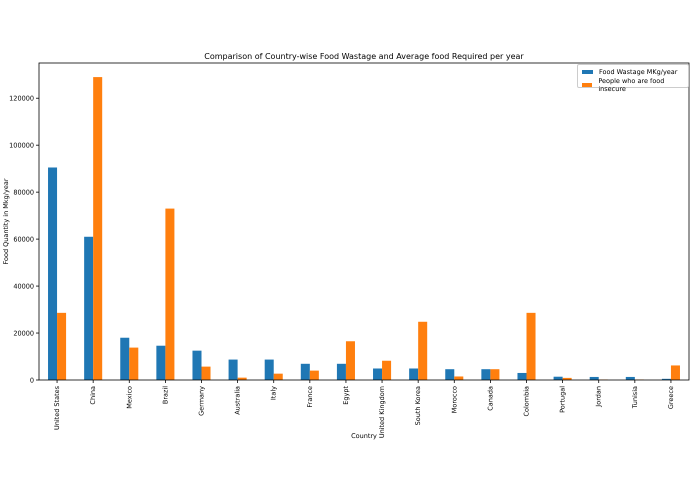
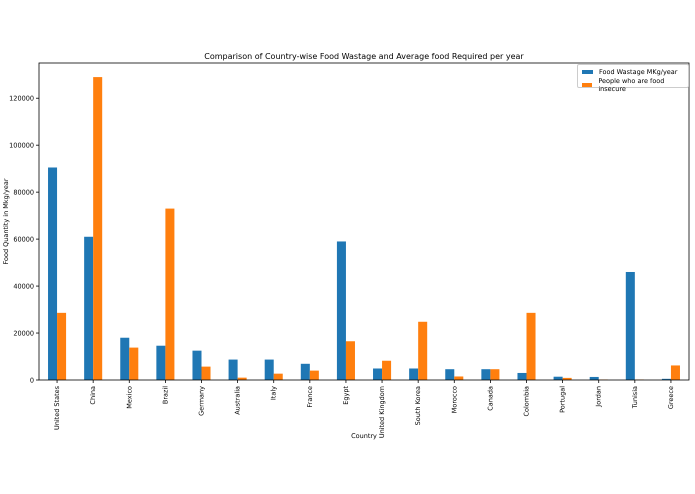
Food Wastage MKg/year/Egypt: 7000 -> 59000
Food Wastage MKg/year/Tunisia: 1000 -> 46000
